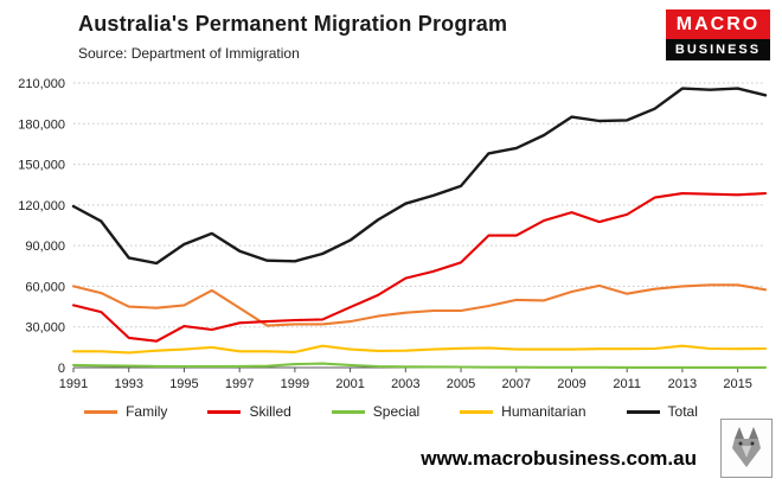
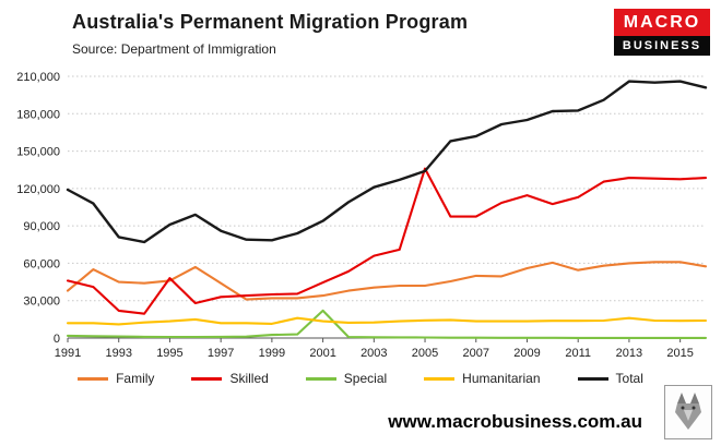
Family/1991: 60000 -> 38000
Skilled/1995: 30000 -> 48000
Special/2001: 2000 -> 22000
Skilled/2005: 78000 -> 136000
Total/2009: 185000 -> 175000
